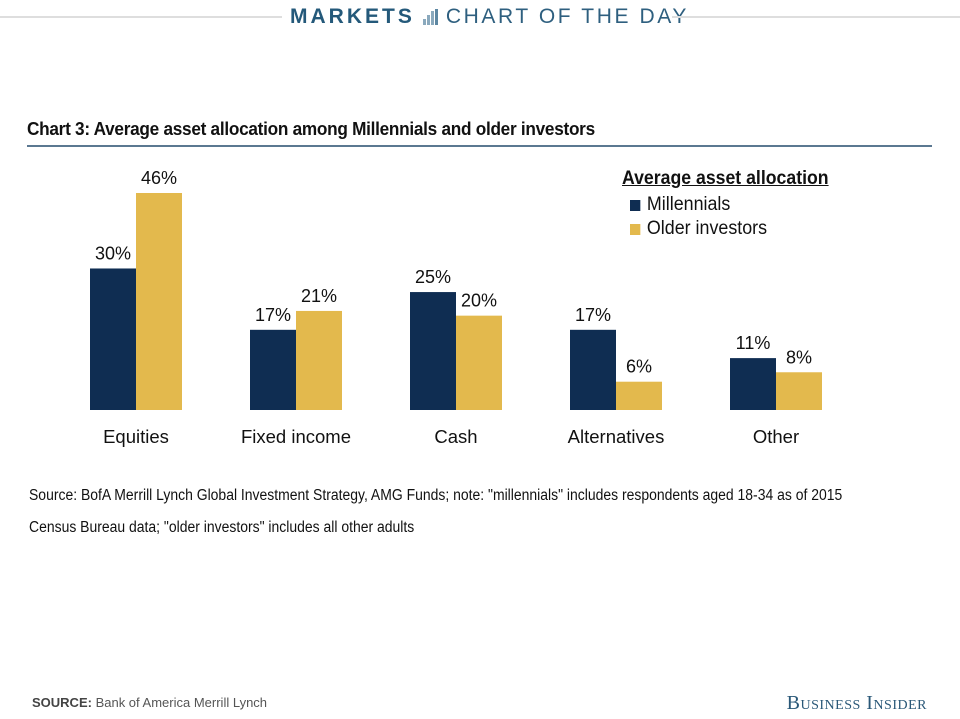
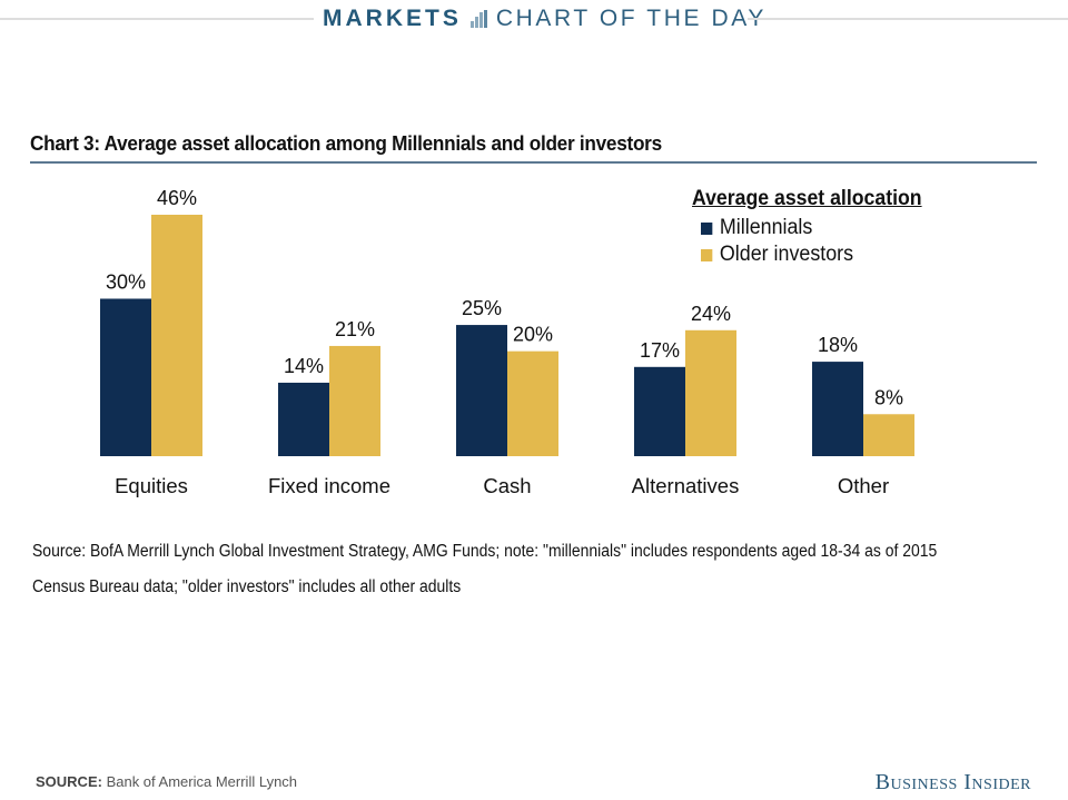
Millennials/Fixed income: 17% -> 14%
Older investors/Alternatives: 6% -> 24%
Millennials/Other: 11% -> 18%
